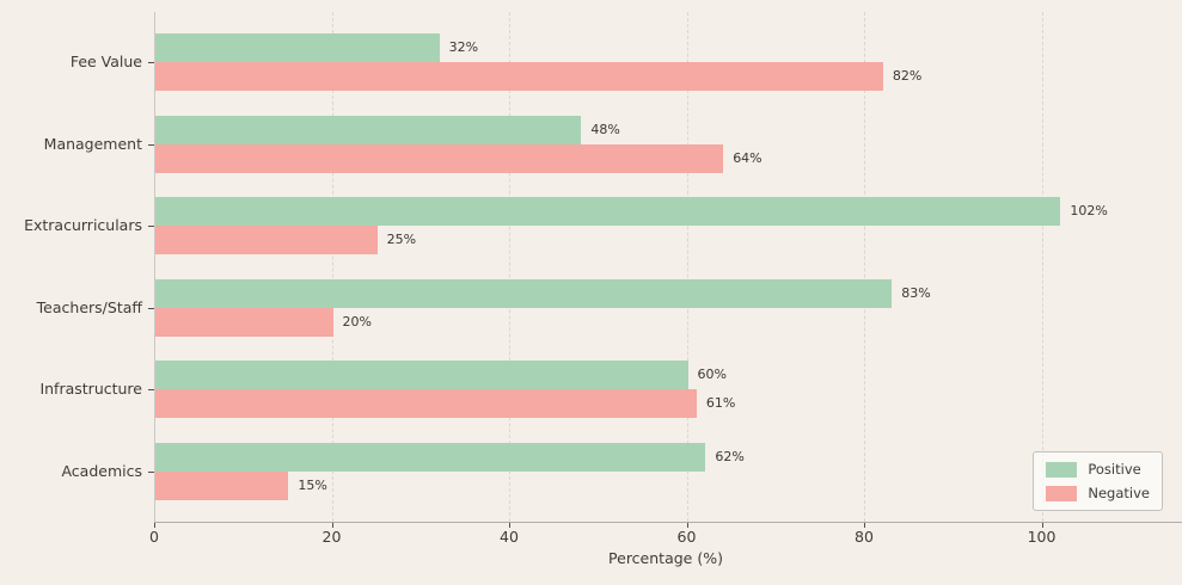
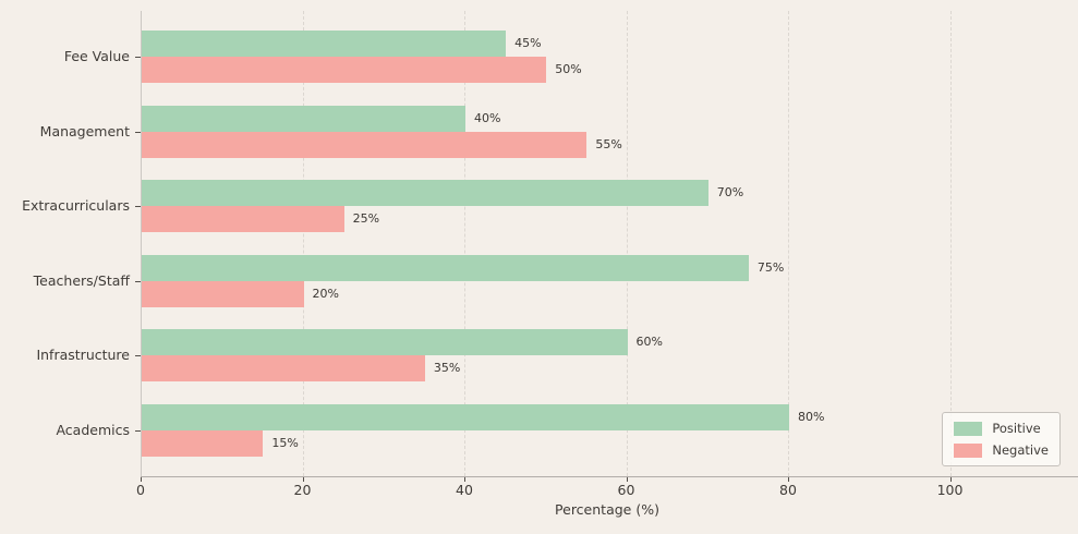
Positive/Fee Value: 32% -> 45%
Negative/Fee Value: 82% -> 50%
Positive/Management: 48% -> 40%
Negative/Management: 64% -> 55%
Positive/Extracurriculars: 102% -> 70%
Positive/Teachers/Staff: 83% -> 75%
Negative/Infrastructure: 61% -> 35%
Positive/Academics: 62% -> 80%
